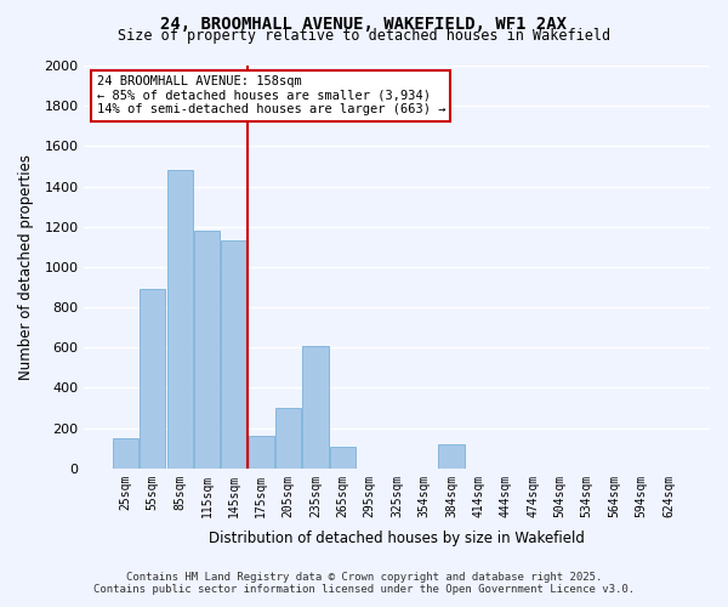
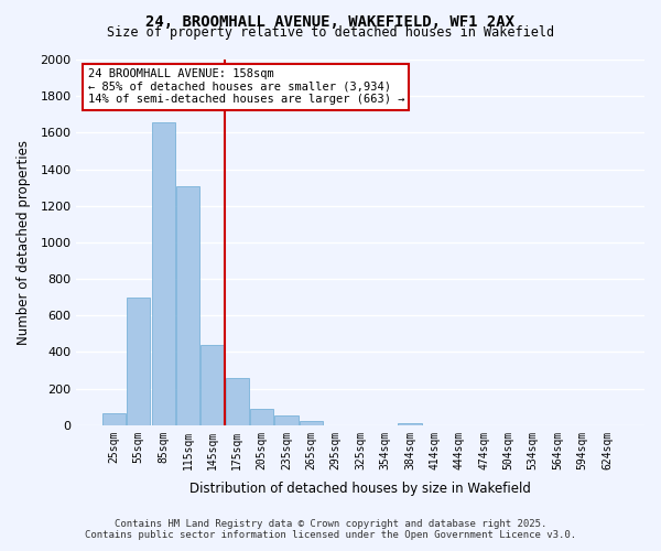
25sqm: 150 -> 60
55sqm: 890 -> 700
85sqm: 1480 -> 1660
115sqm: 1180 -> 1300
145sqm: 1130 -> 440
175sqm: 160 -> 260
205sqm: 300 -> 90
235sqm: 610 -> 50
265sqm: 110 -> 20
384sqm: 120 -> 10
